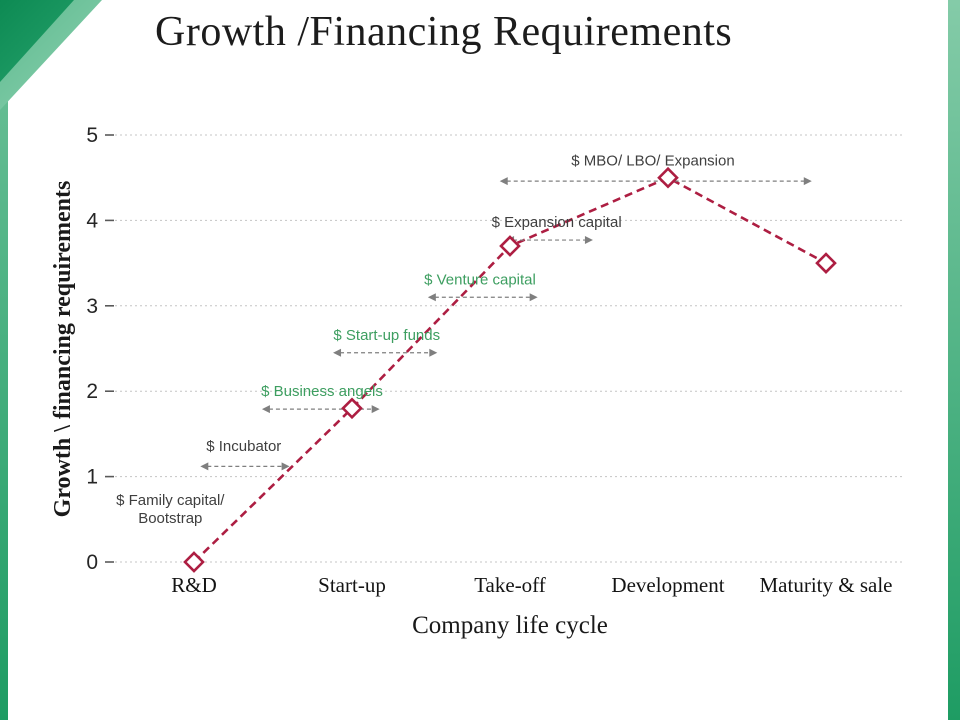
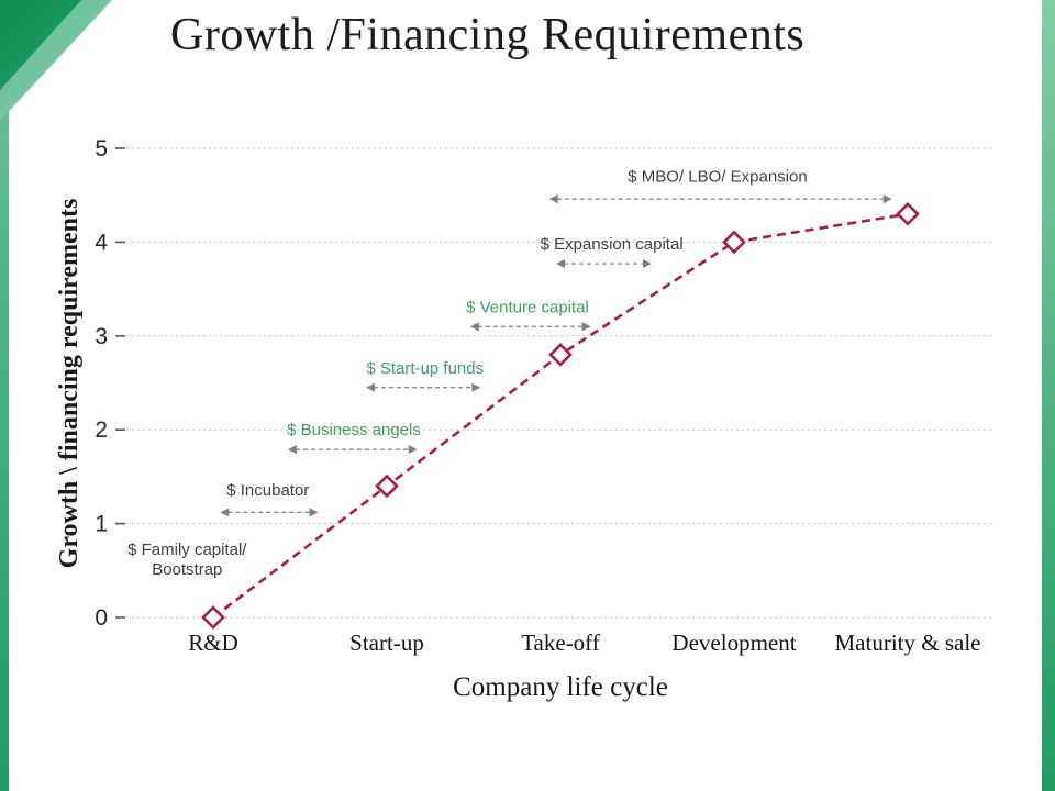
Start-up: 1.8 -> 1.4
Take-off: 3.7 -> 2.8
Development: 4.5 -> 4.0
Maturity & sale: 3.5 -> 4.3
